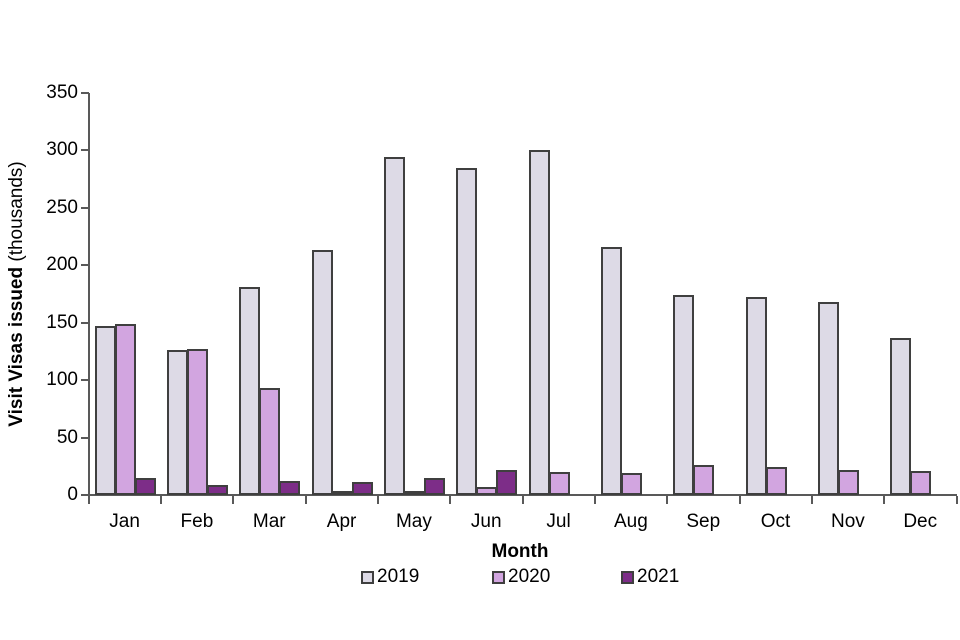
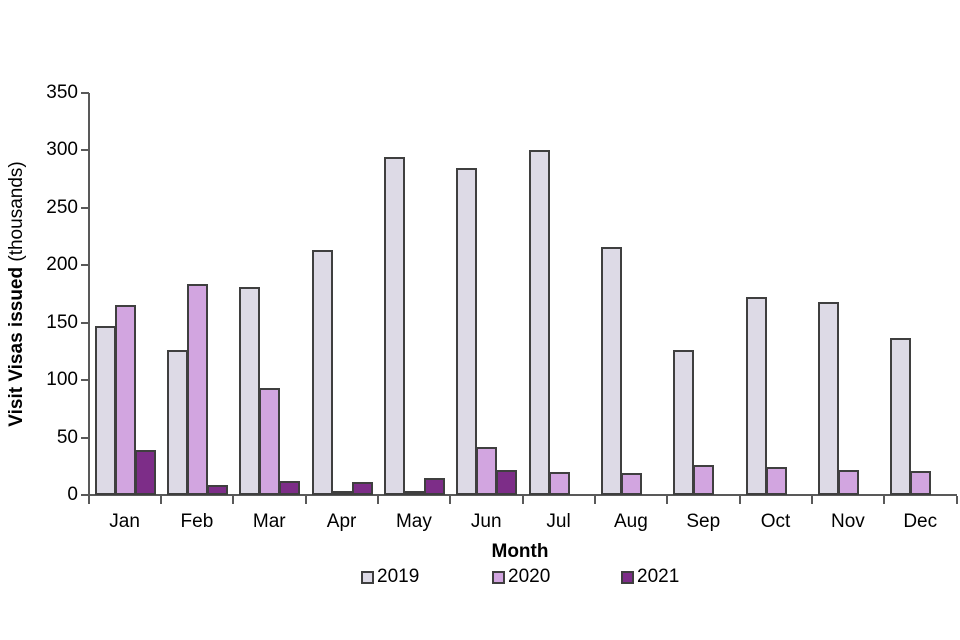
2020/Jan: 149 -> 165
2021/Jan: 15 -> 39
2020/Feb: 127 -> 184
2020/Jun: 7 -> 42
2019/Sep: 174 -> 126
